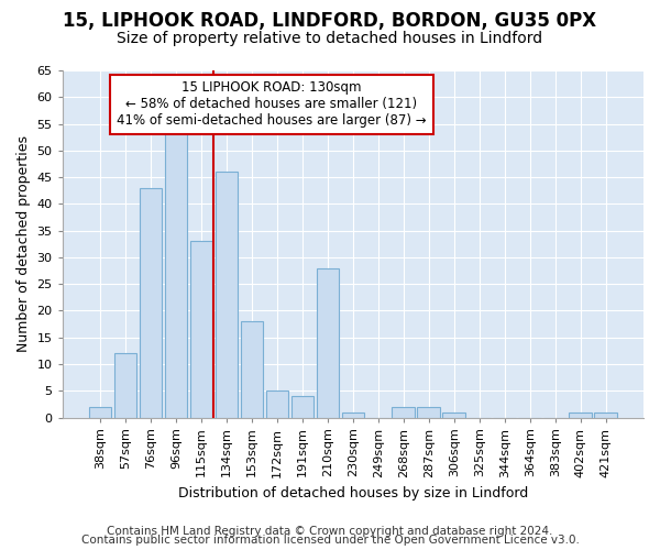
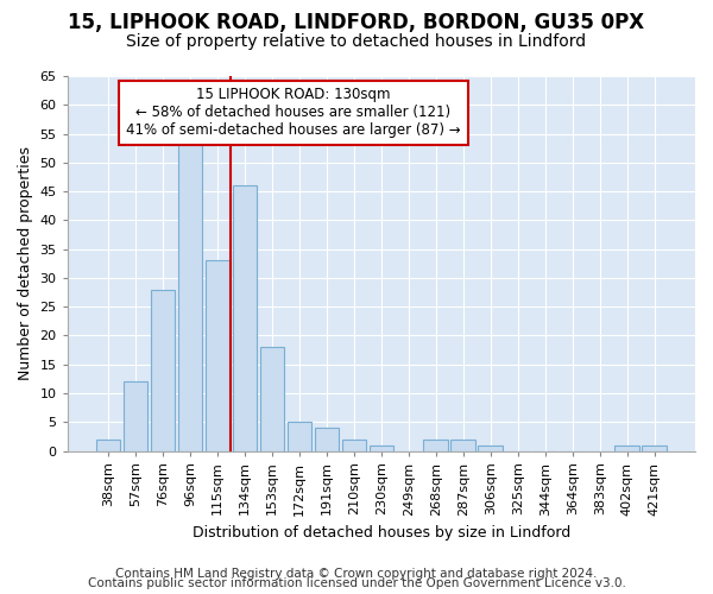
76sqm: 43 -> 28
210sqm: 28 -> 2
